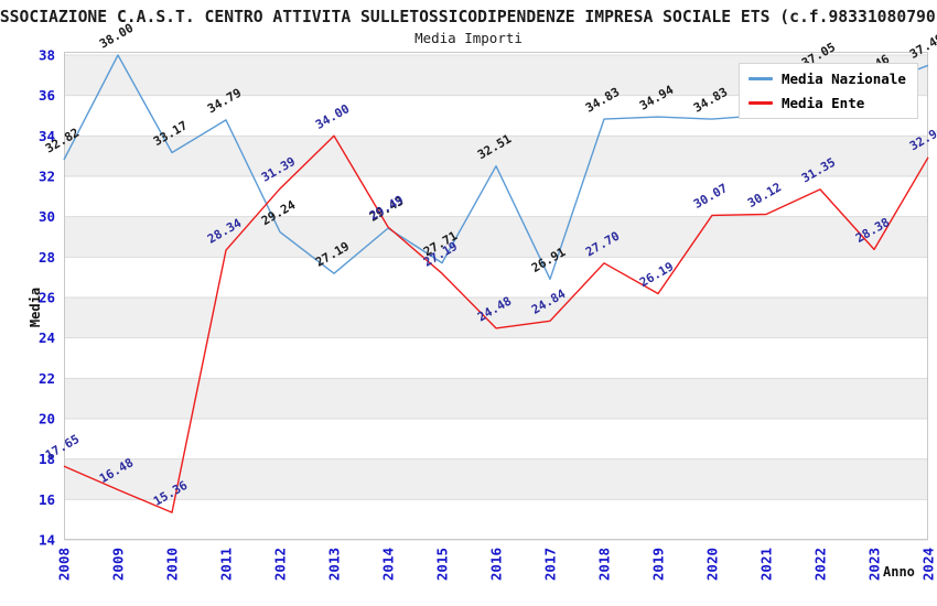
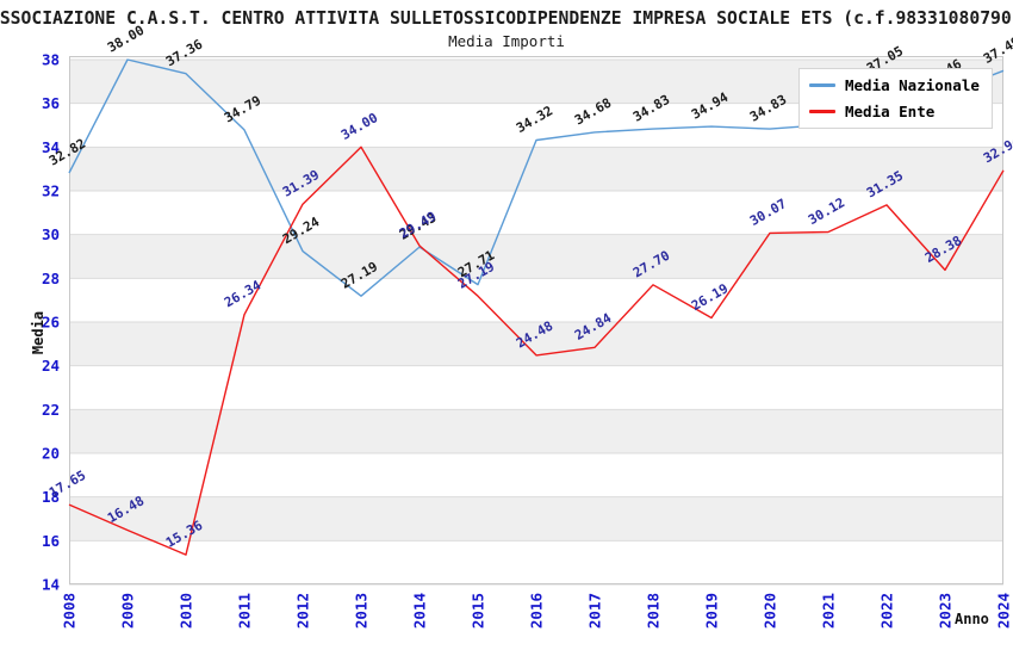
Media Nazionale/2010: 33.17 -> 37.36
Media Ente/2011: 28.34 -> 26.34
Media Nazionale/2016: 32.51 -> 34.32
Media Nazionale/2017: 26.91 -> 34.68
